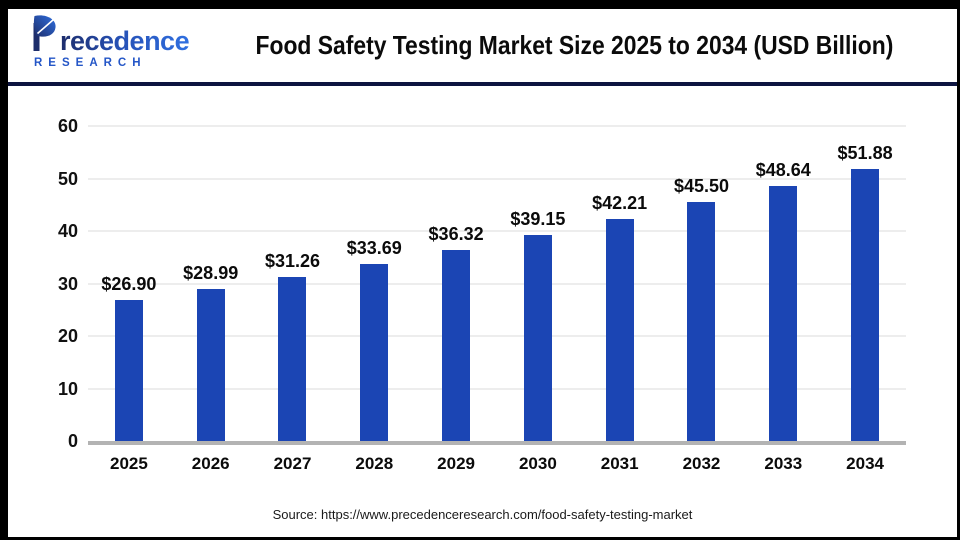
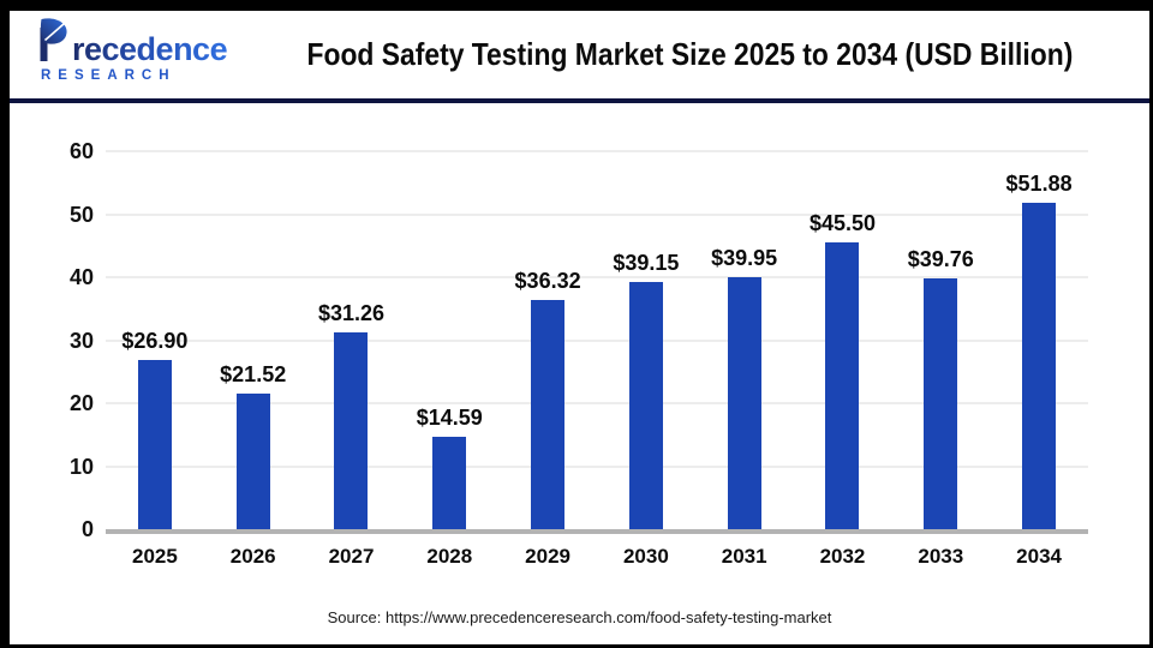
2026: $28.99 -> $21.52
2028: $33.69 -> $14.59
2031: $42.21 -> $39.95
2033: $48.64 -> $39.76
